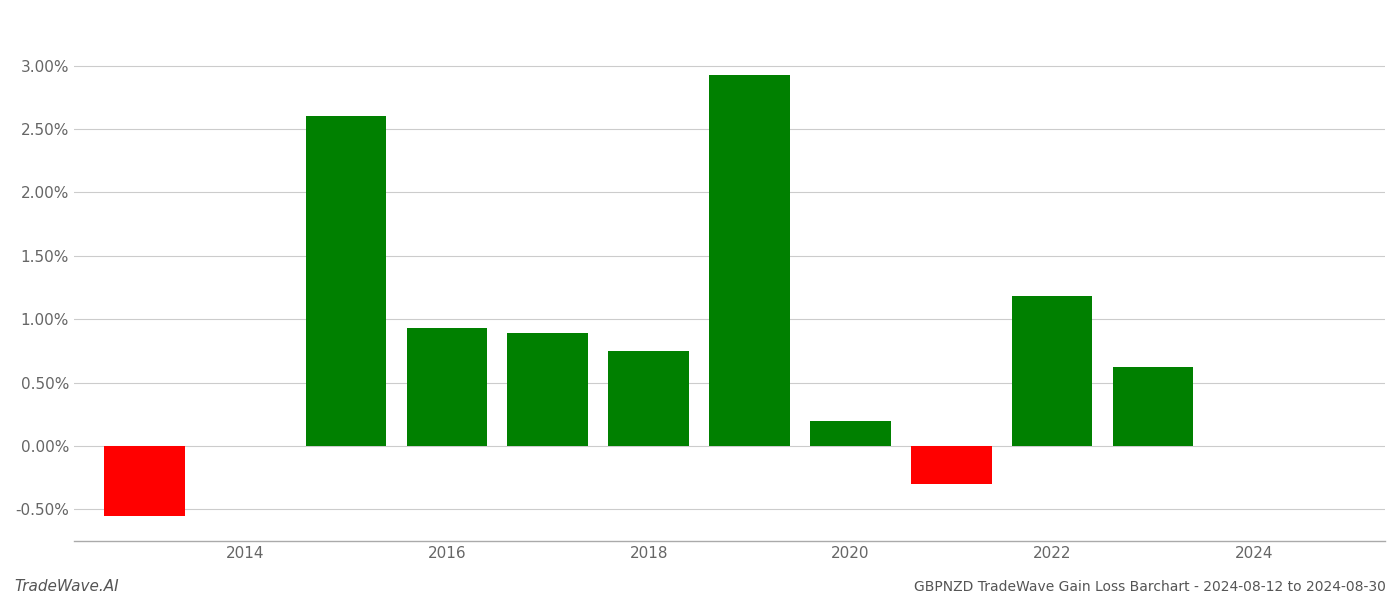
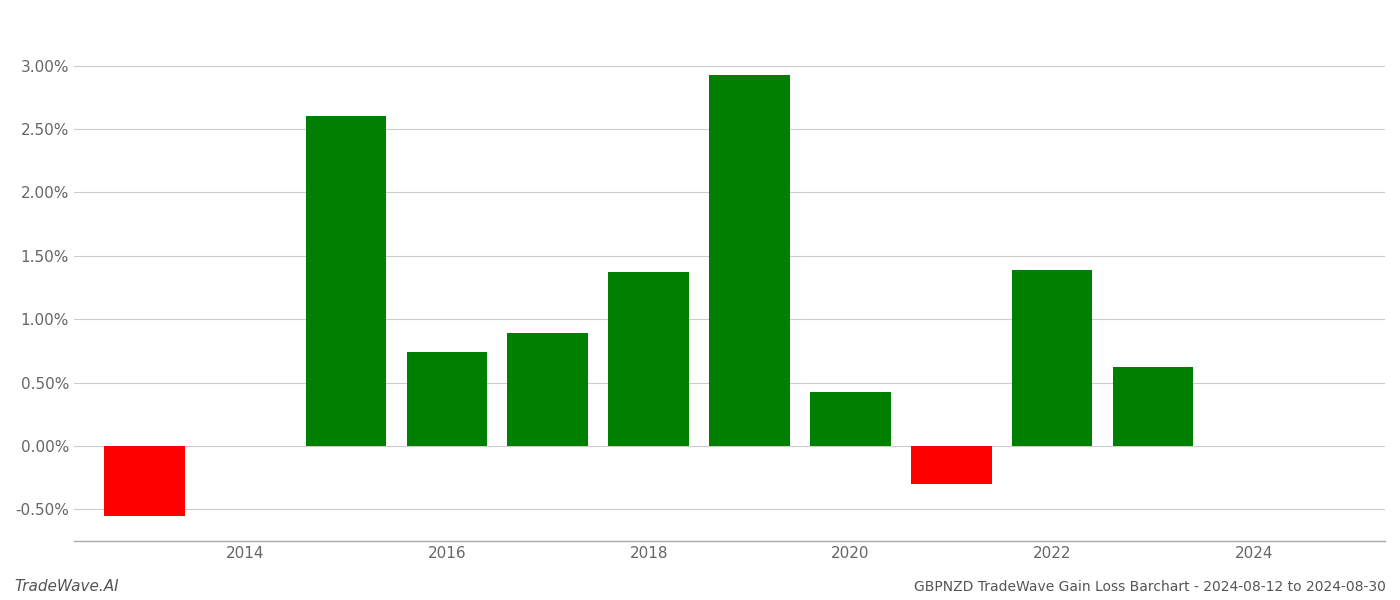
2016: 0.93% -> 0.74%
2018: 0.75% -> 1.37%
2020: 0.20% -> 0.43%
2022: 1.18% -> 1.39%
